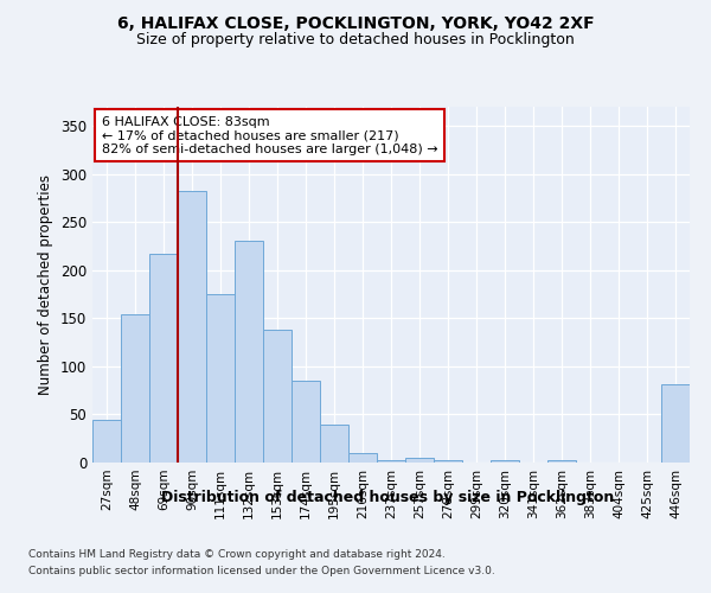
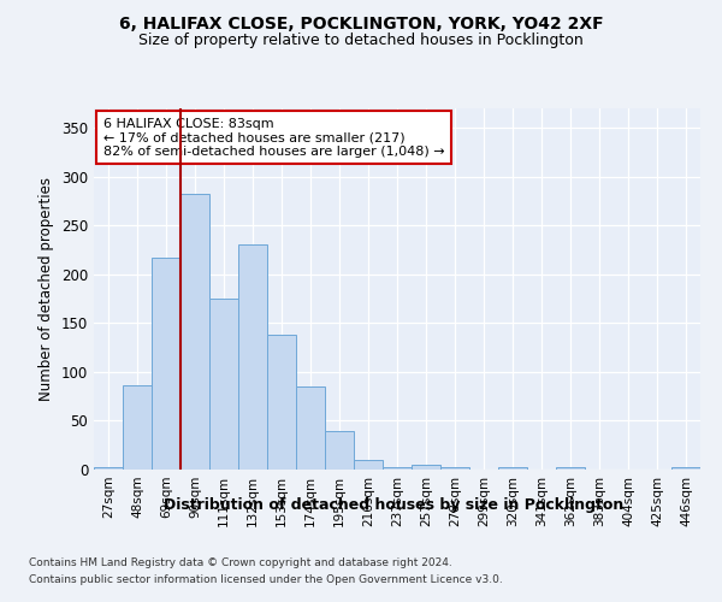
27sqm: 44 -> 2
48sqm: 154 -> 86
446sqm: 82 -> 2
